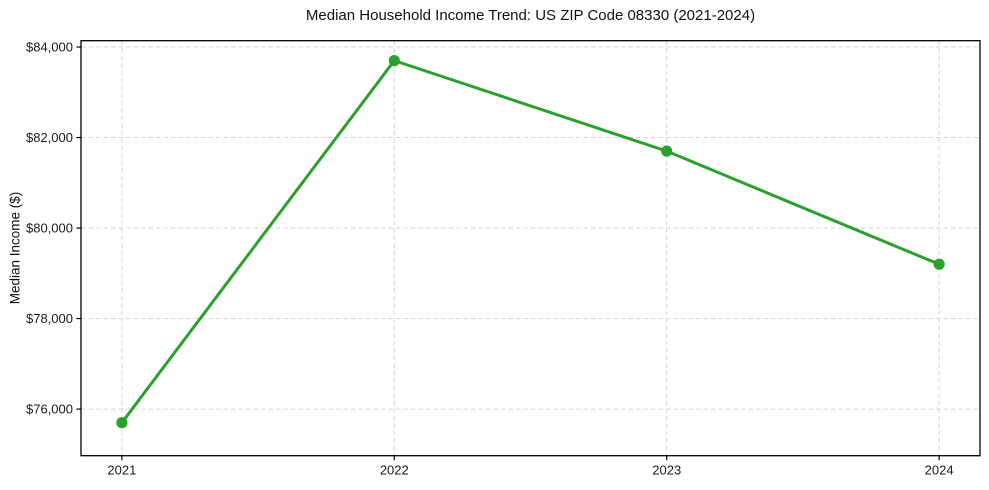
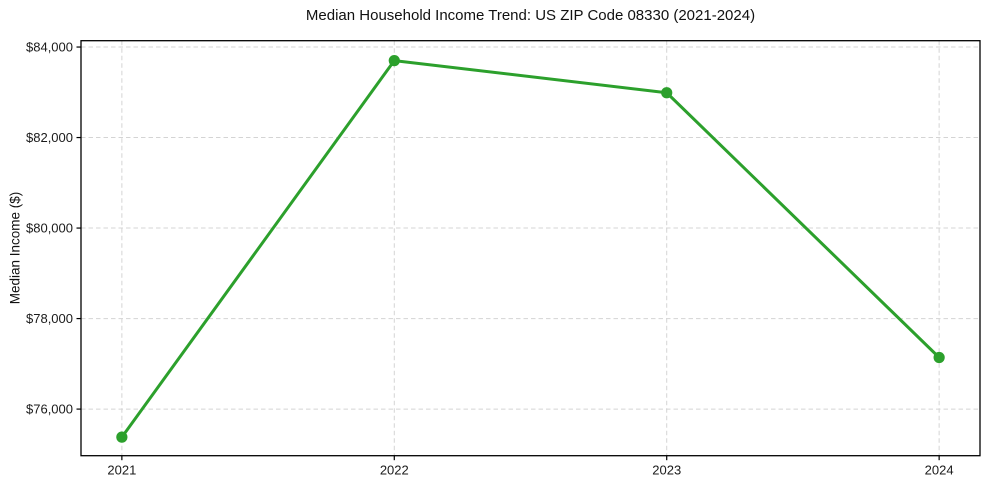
2021: $75700 -> $75400
2023: $81700 -> $83000
2024: $79200 -> $77100
